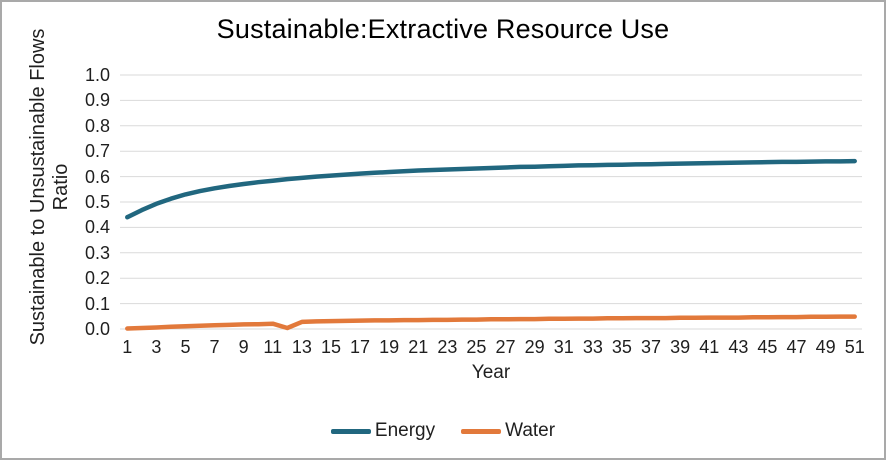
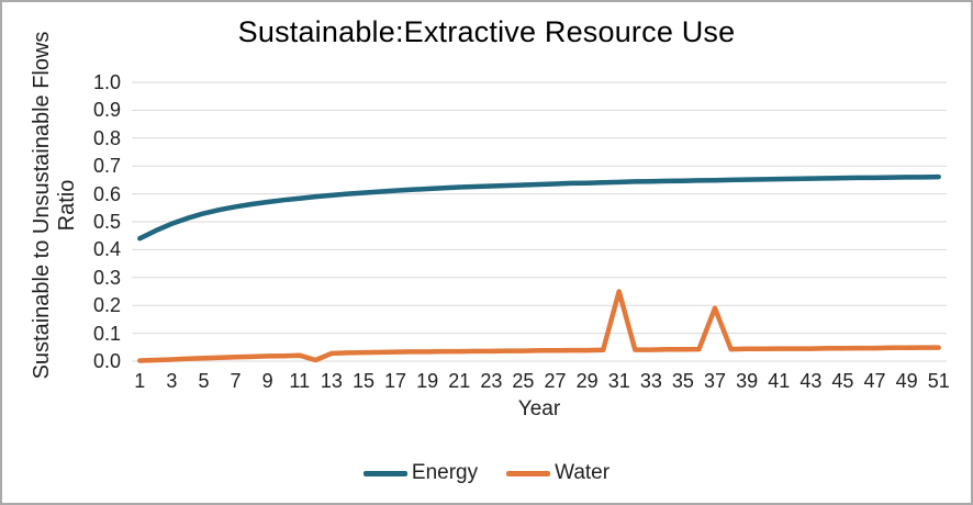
Water/31: 0.04 -> 0.25
Water/37: 0.04 -> 0.19
